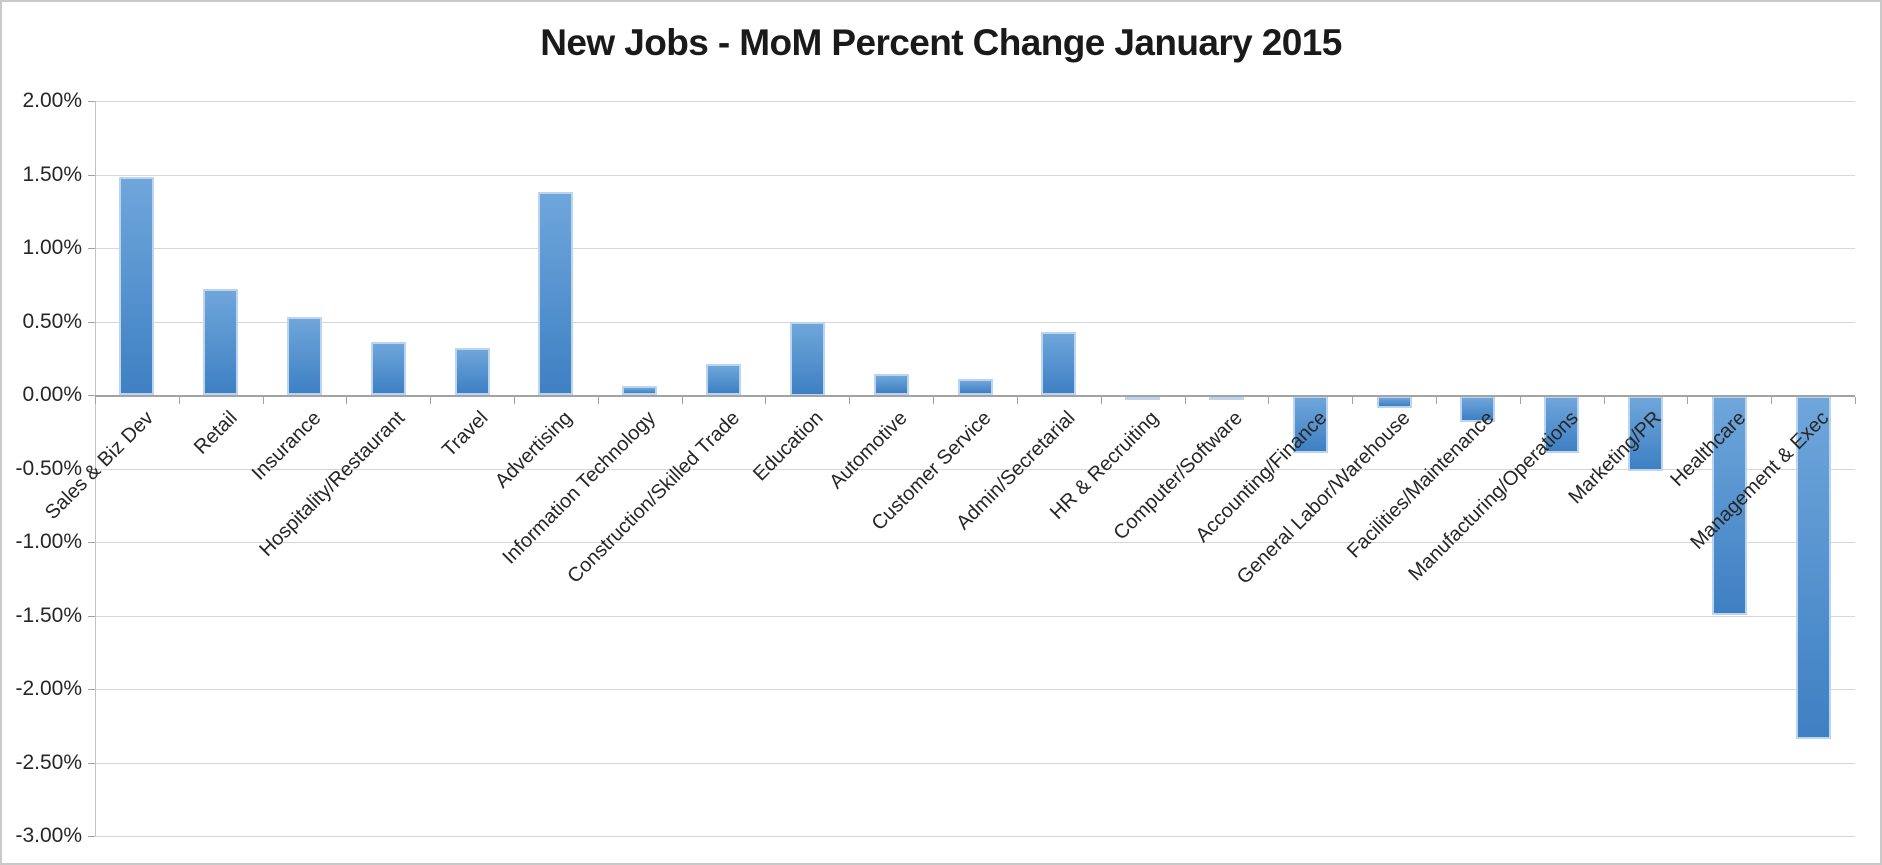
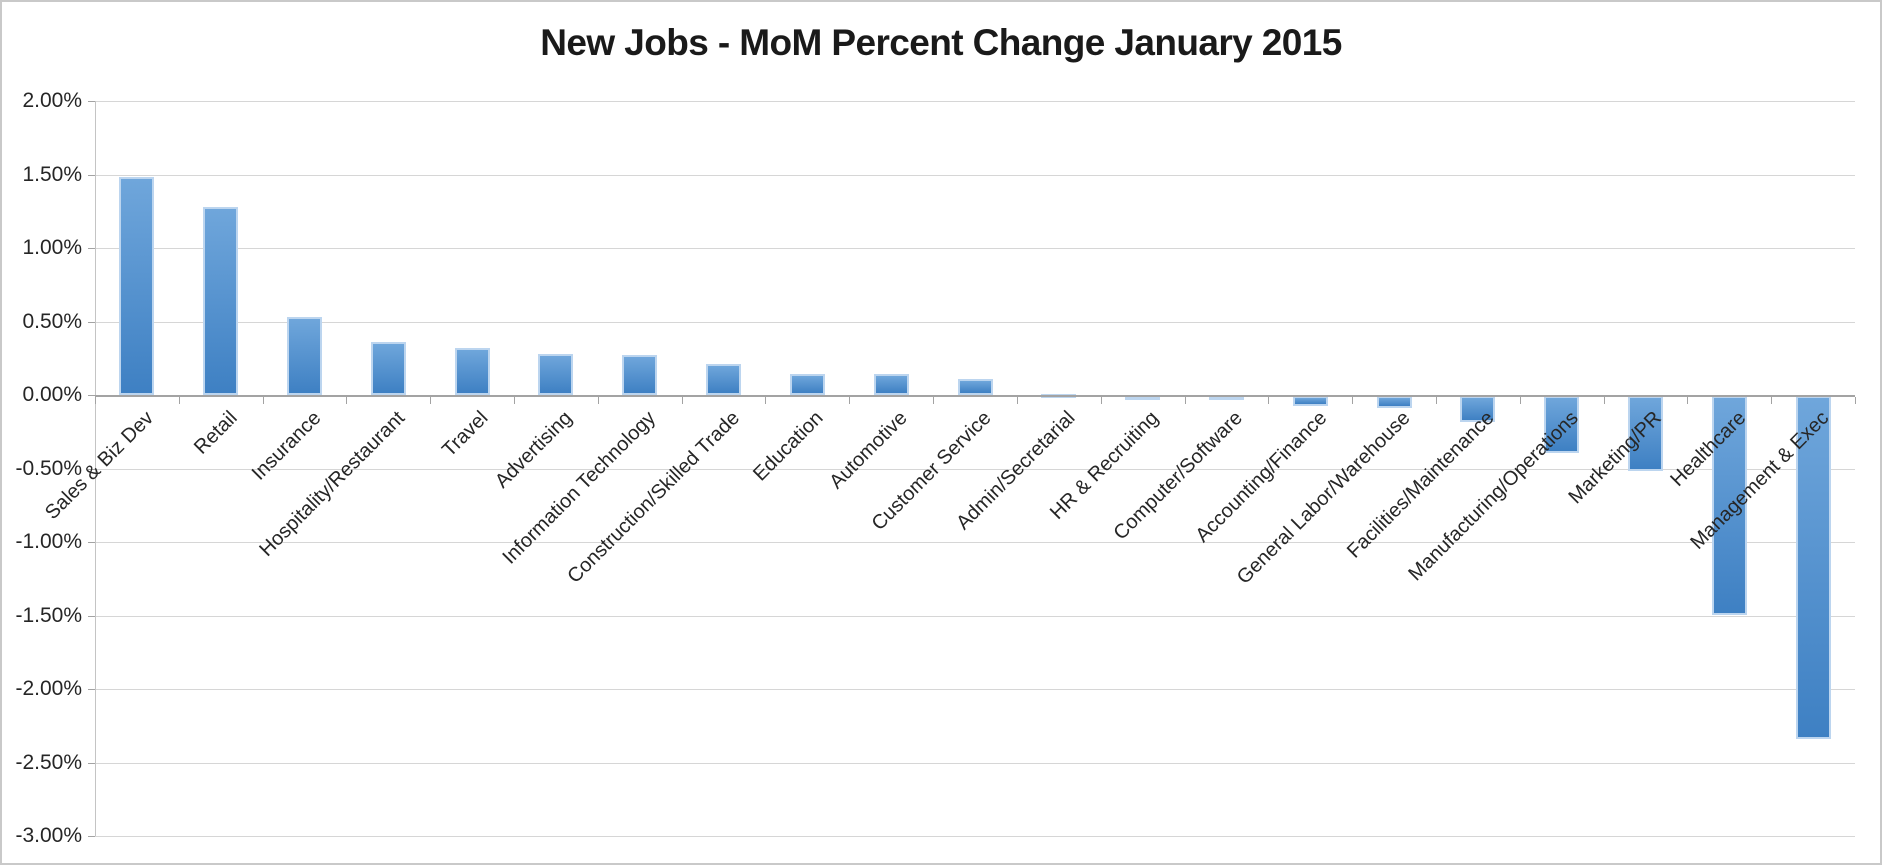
Retail: 0.72% -> 1.28%
Advertising: 1.38% -> 0.28%
Information Technology: 0.06% -> 0.27%
Education: 0.50% -> 0.14%
Admin/Secretarial: 0.43% -> 0.01%
Accounting/Finance: -0.39% -> -0.07%
